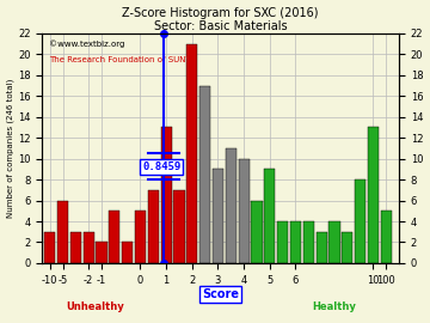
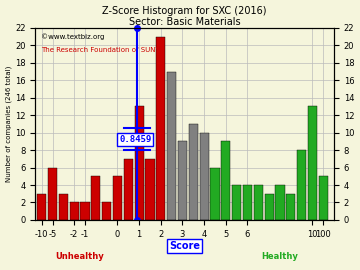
-2: 3 -> 2
